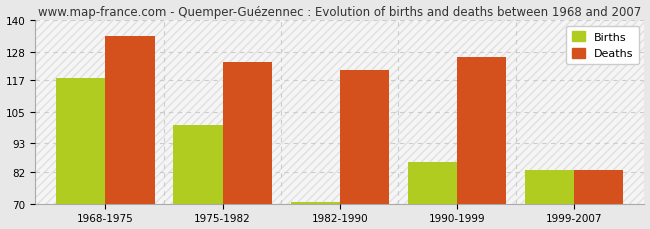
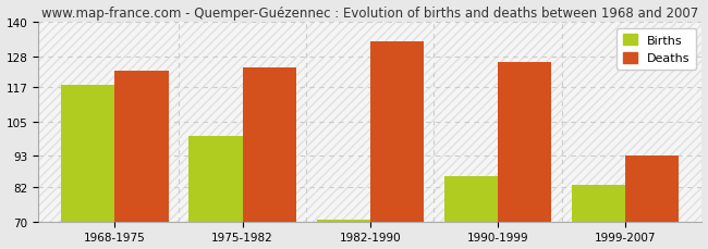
Deaths/1968-1975: 134 -> 123
Deaths/1982-1990: 121 -> 133
Deaths/1999-2007: 83 -> 93
